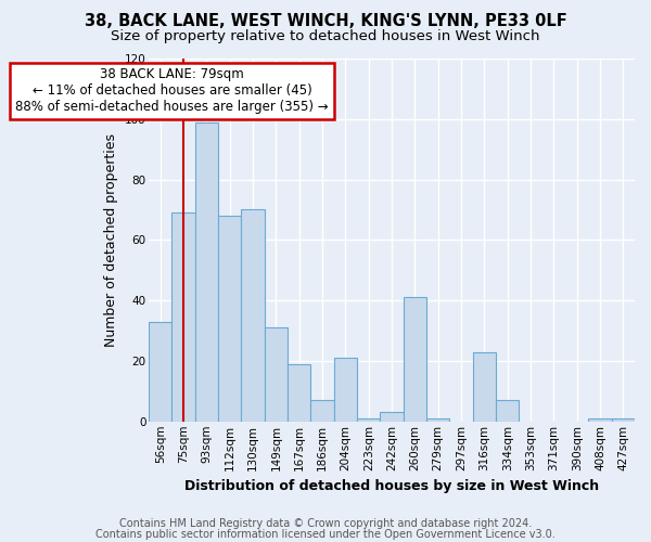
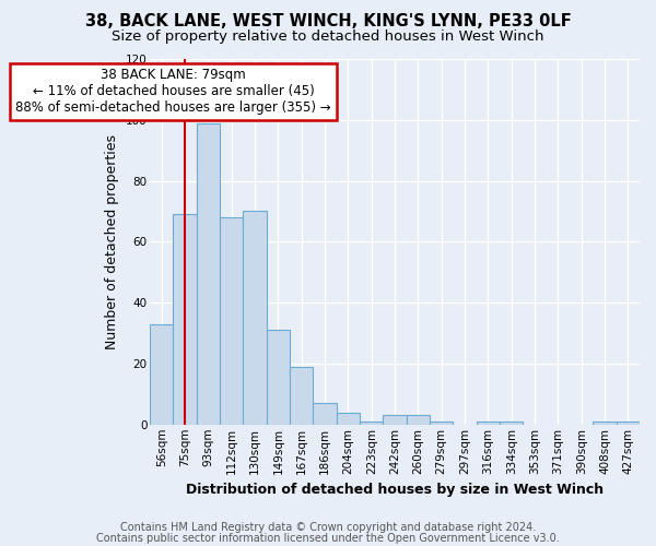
204sqm: 21 -> 4
260sqm: 41 -> 3
316sqm: 23 -> 1
334sqm: 7 -> 1
